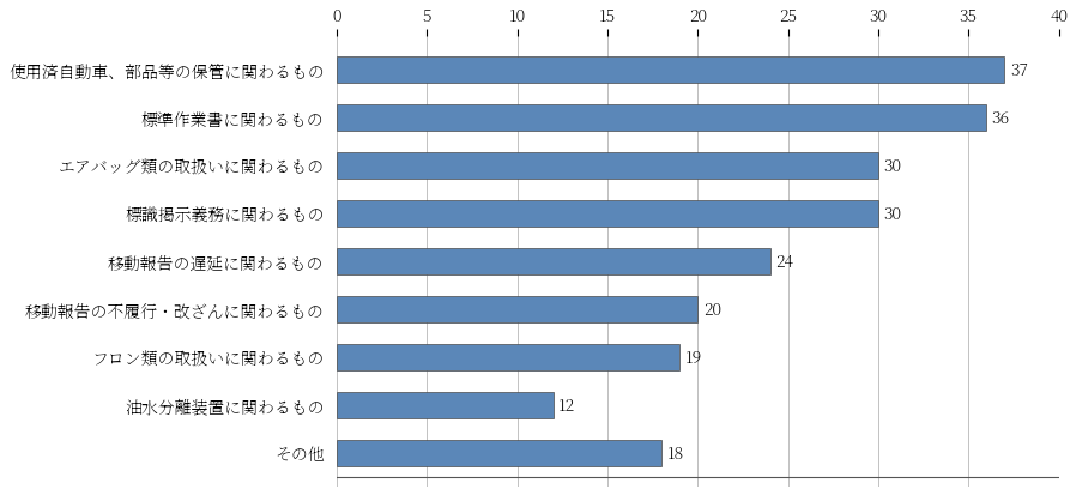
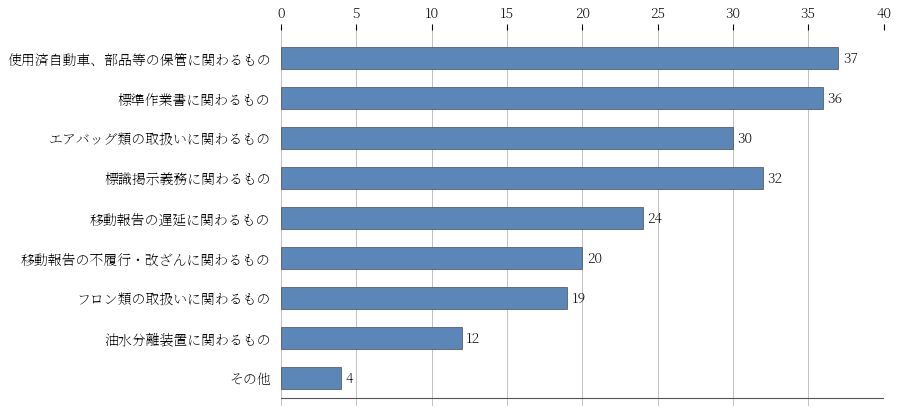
標識掲示義務に関わるもの: 30 -> 32
その他: 18 -> 4
